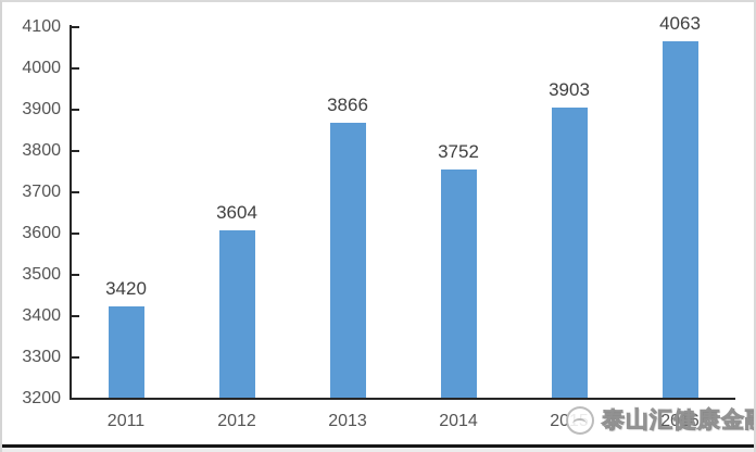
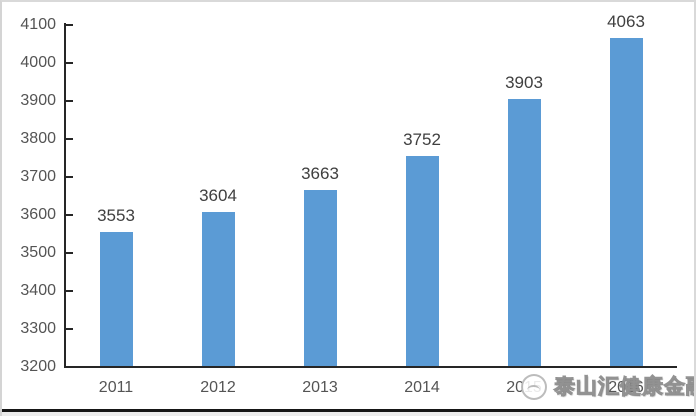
2011: 3420 -> 3553
2013: 3866 -> 3663
